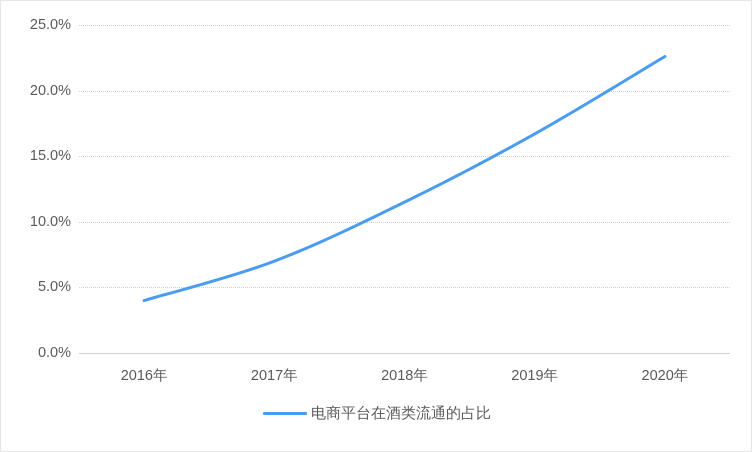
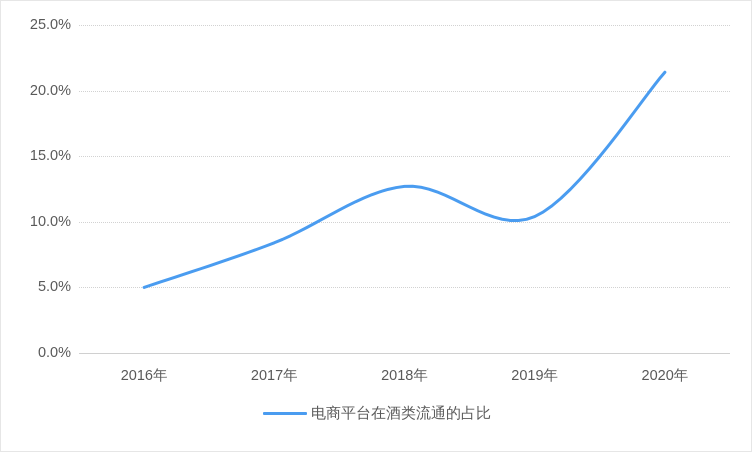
2016年: 4.0% -> 5.0%
2017年: 7.0% -> 8.4%
2018年: 11.5% -> 12.7%
2019年: 16.7% -> 10.4%
2020年: 22.6% -> 21.4%
